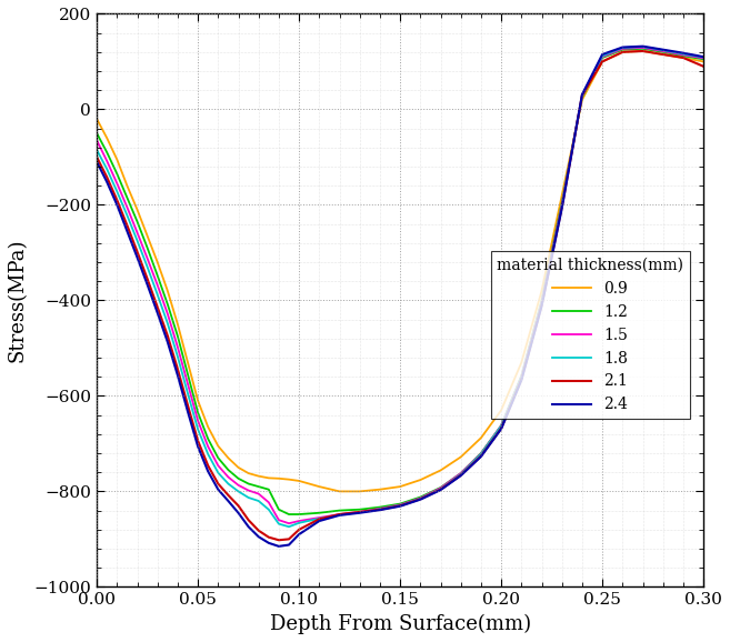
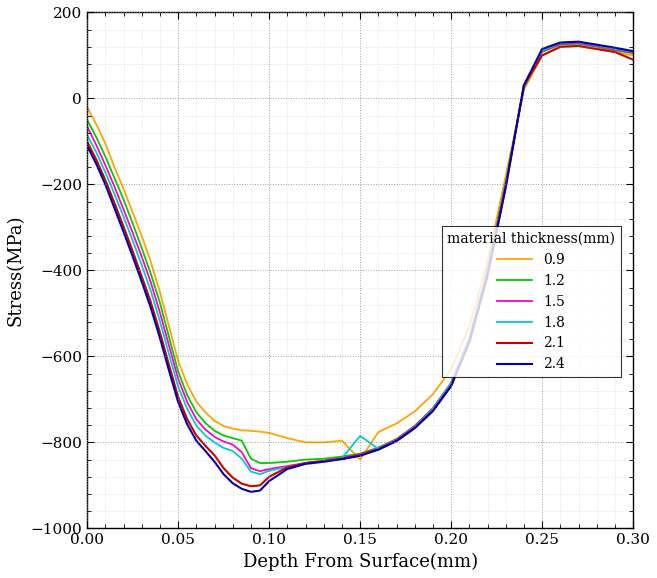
0.9/0.15: -790 -> -840
1.8/0.15: -829 -> -785
